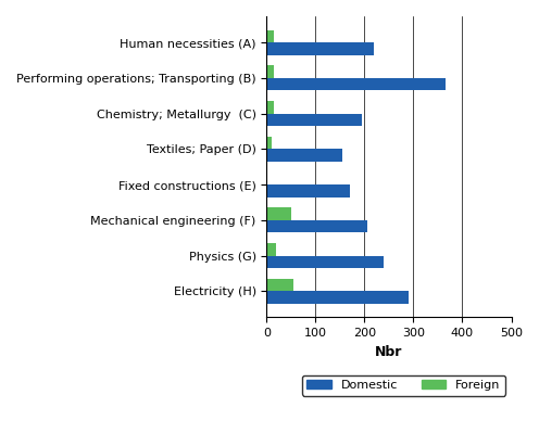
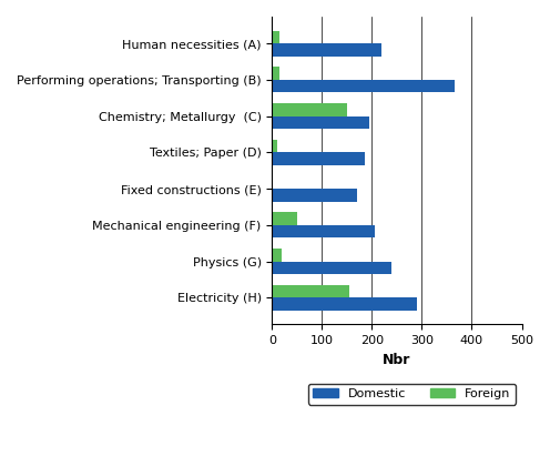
Foreign/Chemistry; Metallurgy (C): 15 -> 150
Domestic/Textiles; Paper (D): 155 -> 185
Foreign/Electricity (H): 55 -> 155
